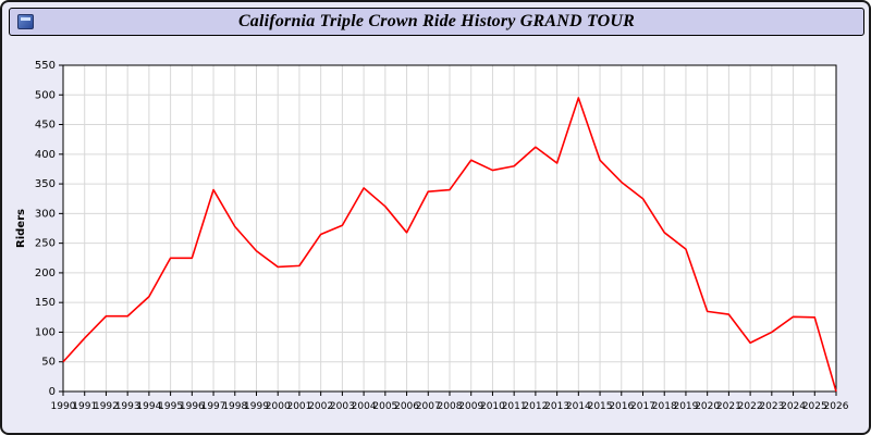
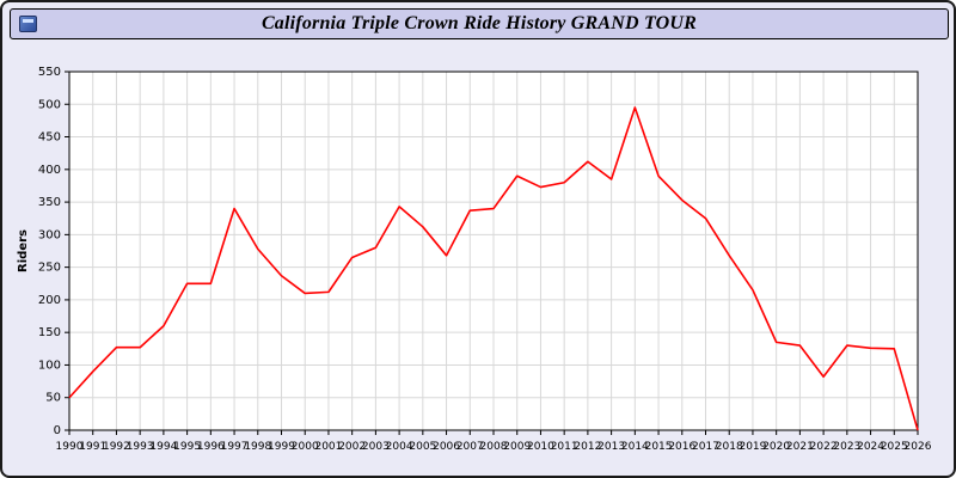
2019: 240 -> 220
2023: 100 -> 130
